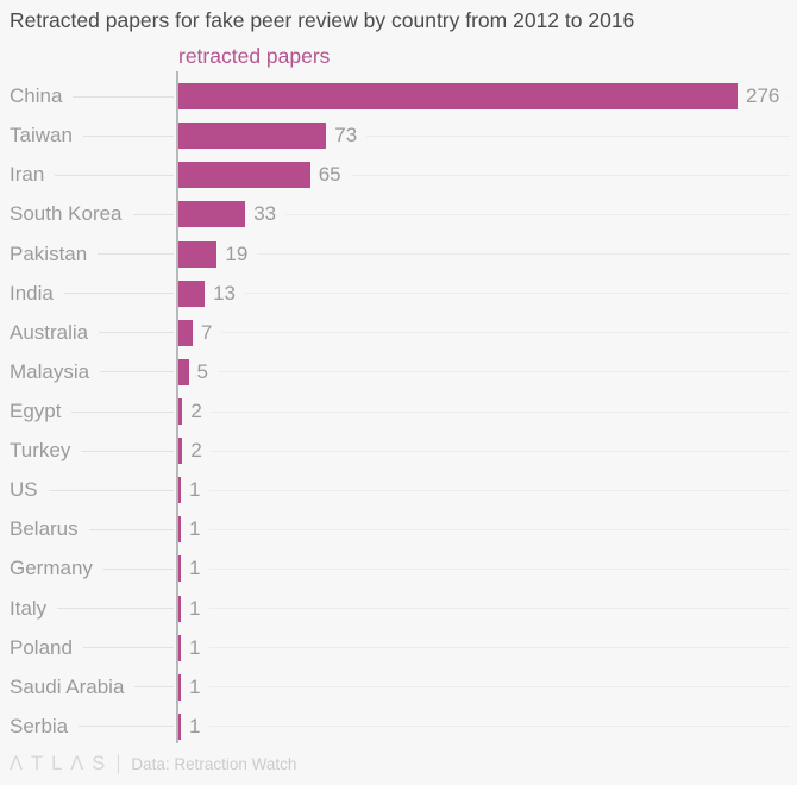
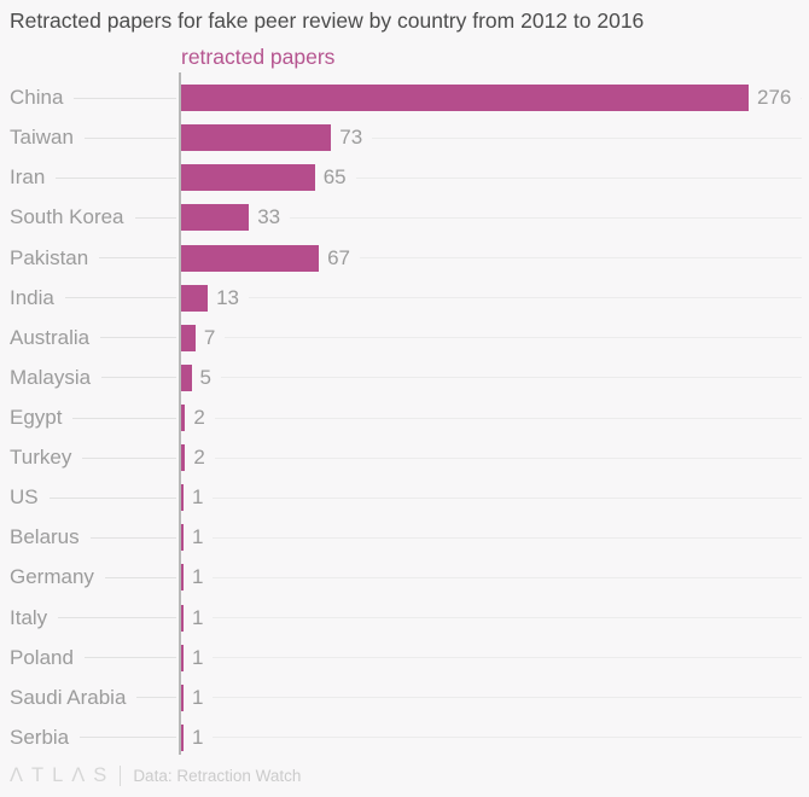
Pakistan: 19 -> 67
